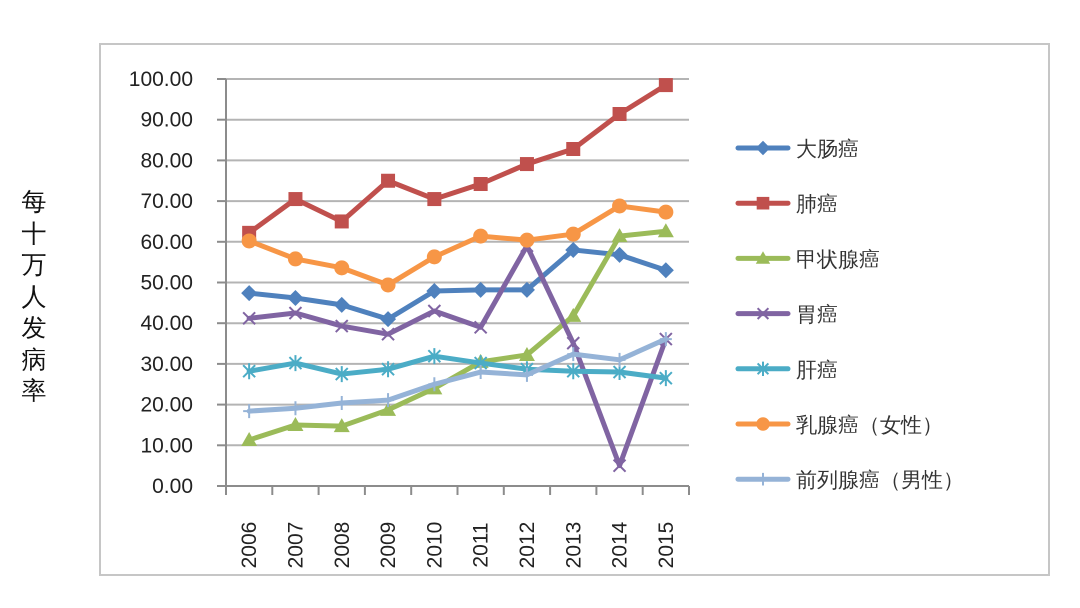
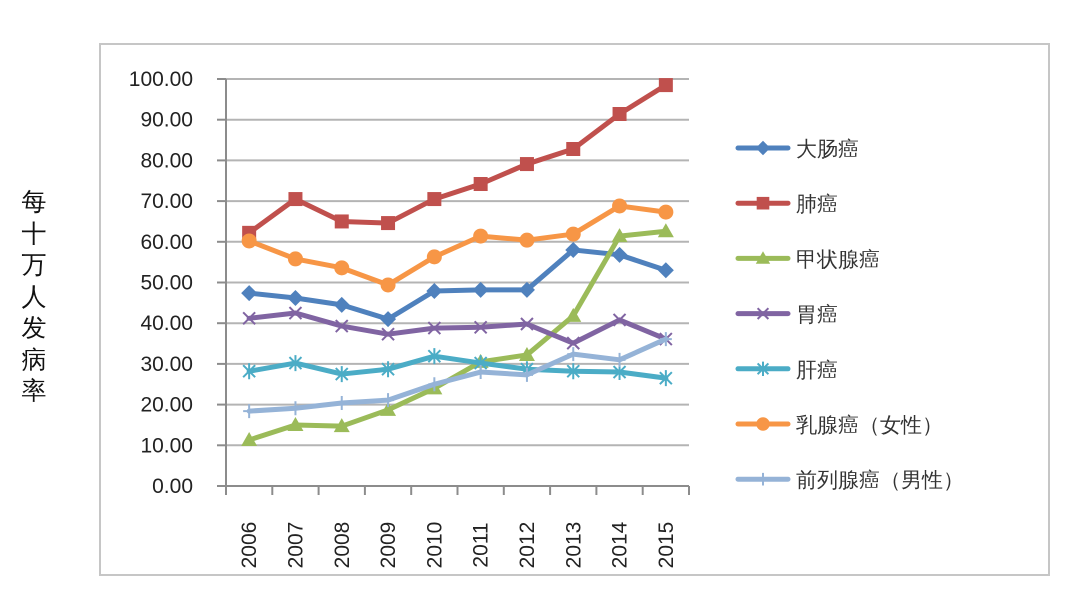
肺癌/2009: 75 -> 65
胃癌/2010: 43 -> 39
胃癌/2012: 59 -> 40
胃癌/2014: 5 -> 41
